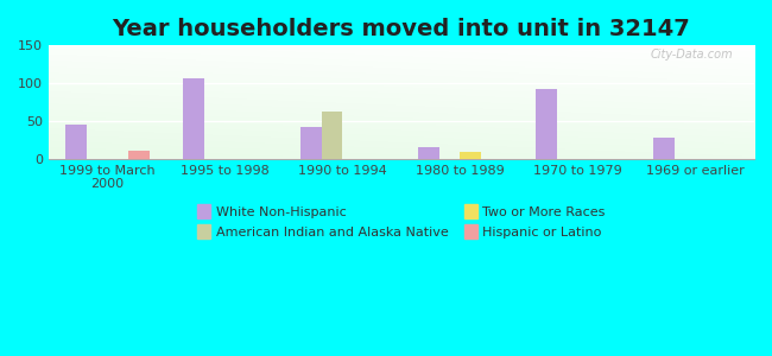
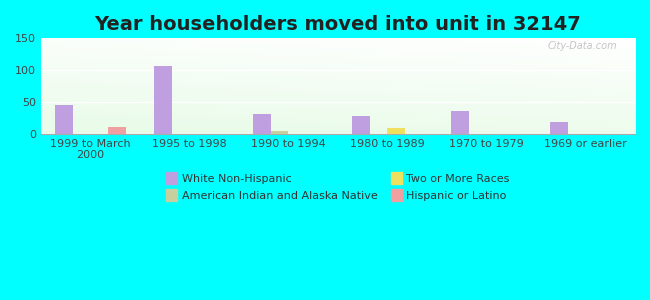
White Non-Hispanic/1990 to 1994: 42 -> 31
American Indian and Alaska Native/1990 to 1994: 62 -> 5
White Non-Hispanic/1980 to 1989: 16 -> 28
White Non-Hispanic/1970 to 1979: 92 -> 36
White Non-Hispanic/1969 or earlier: 28 -> 19
